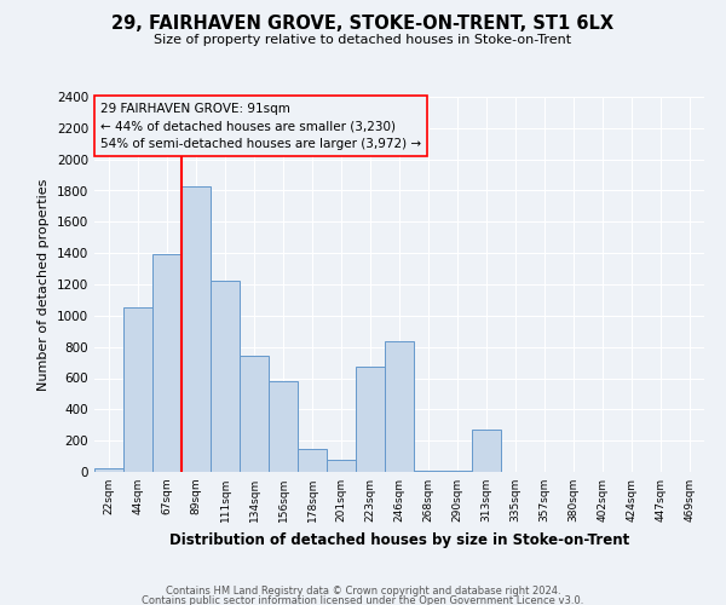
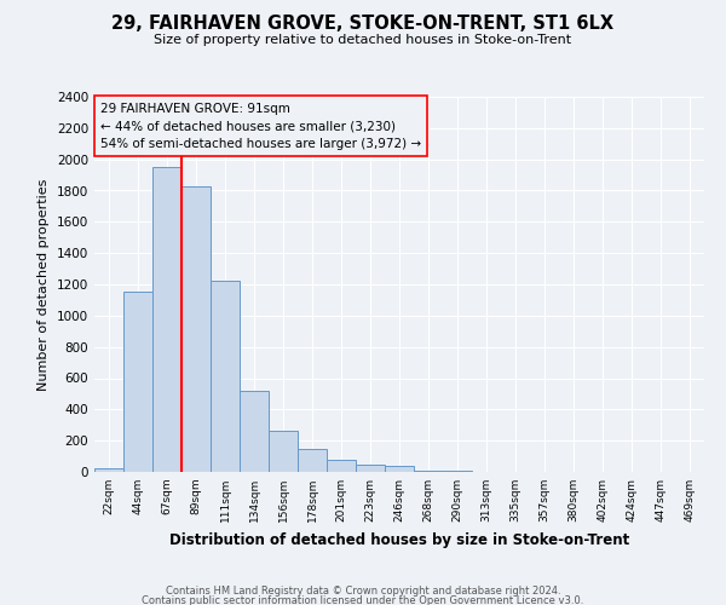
44sqm: 1050 -> 1150
67sqm: 1390 -> 1950
134sqm: 740 -> 520
156sqm: 580 -> 260
223sqm: 670 -> 40
246sqm: 840 -> 40
313sqm: 270 -> 0
